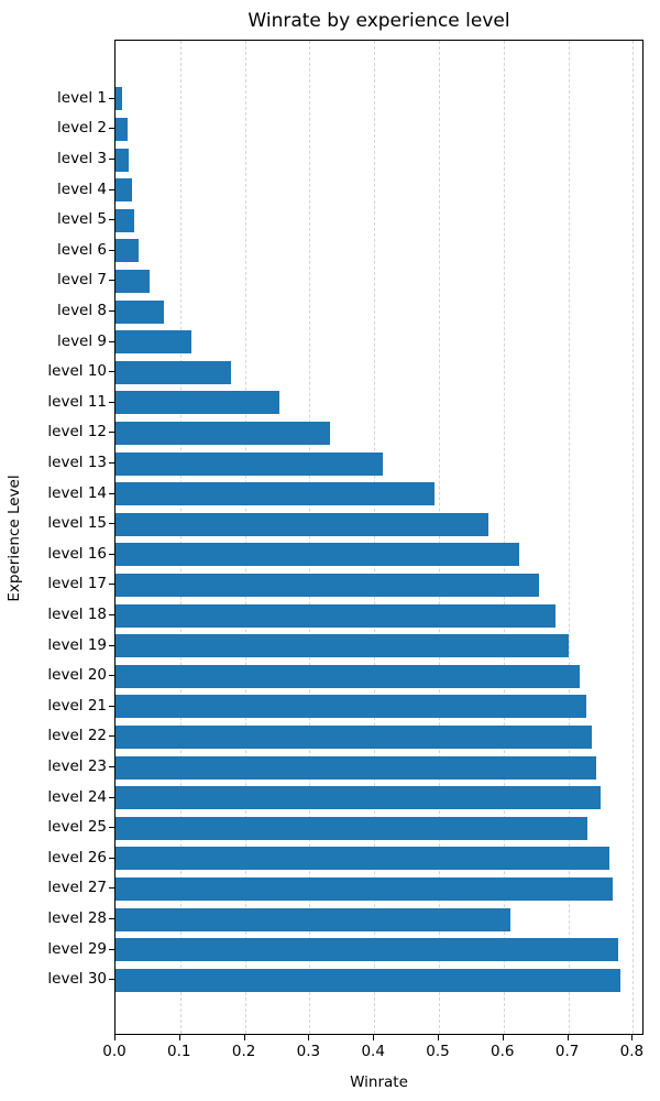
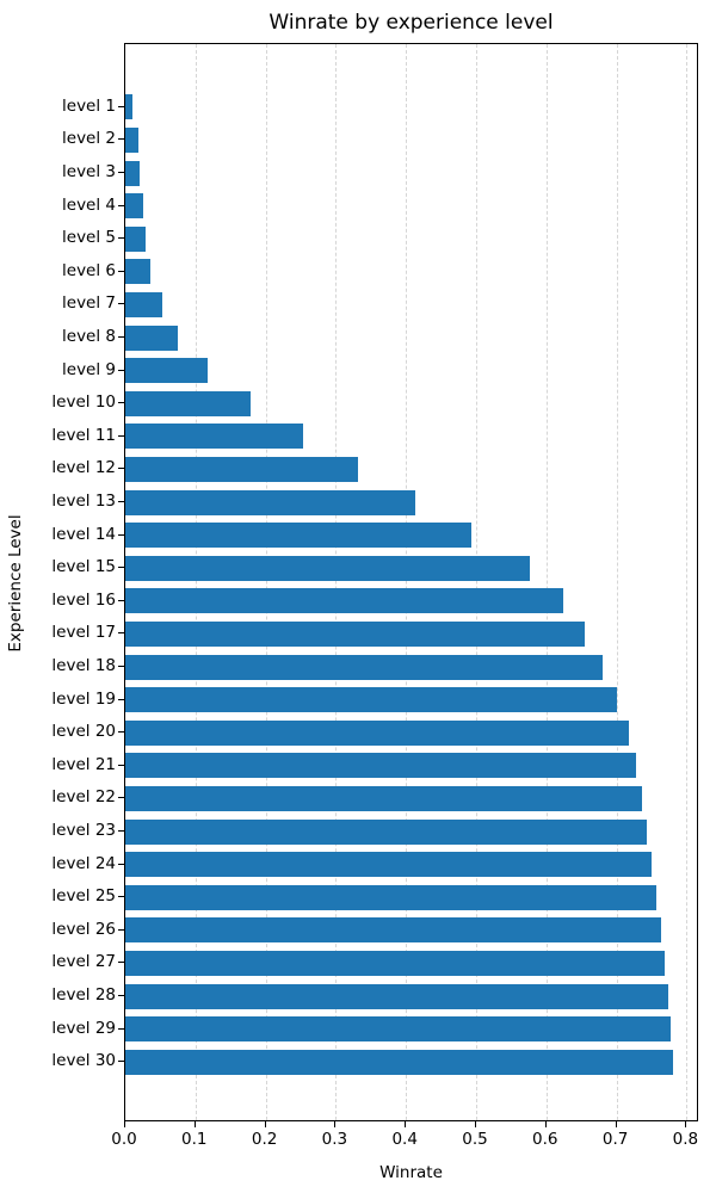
level 25: 0.73 -> 0.76
level 28: 0.61 -> 0.77
